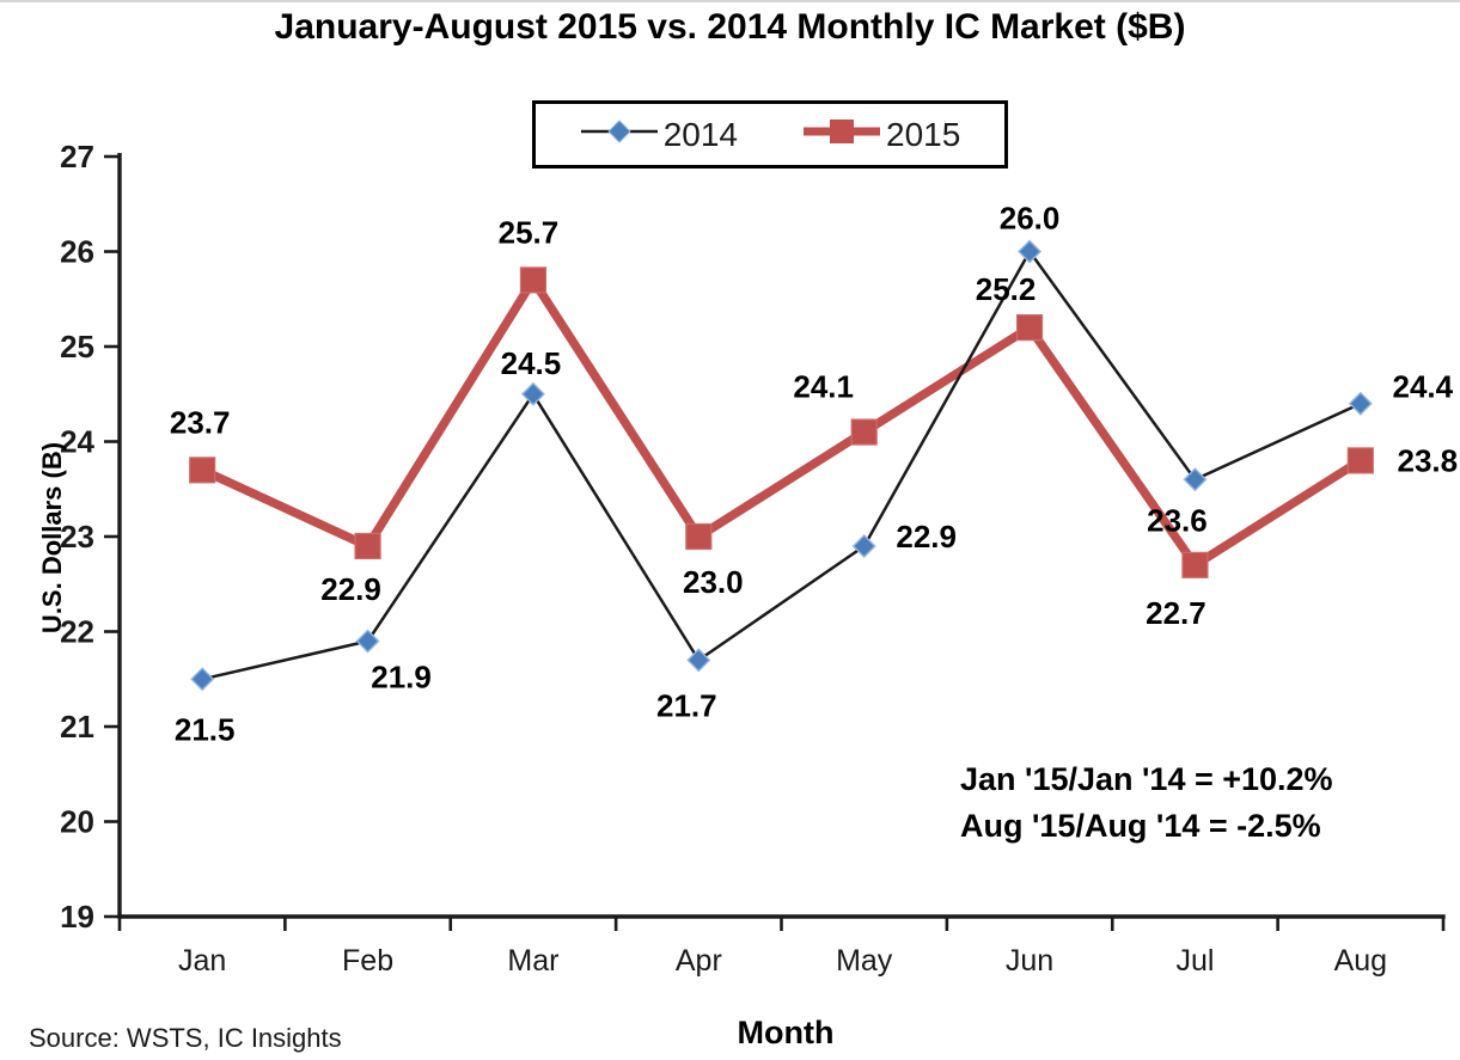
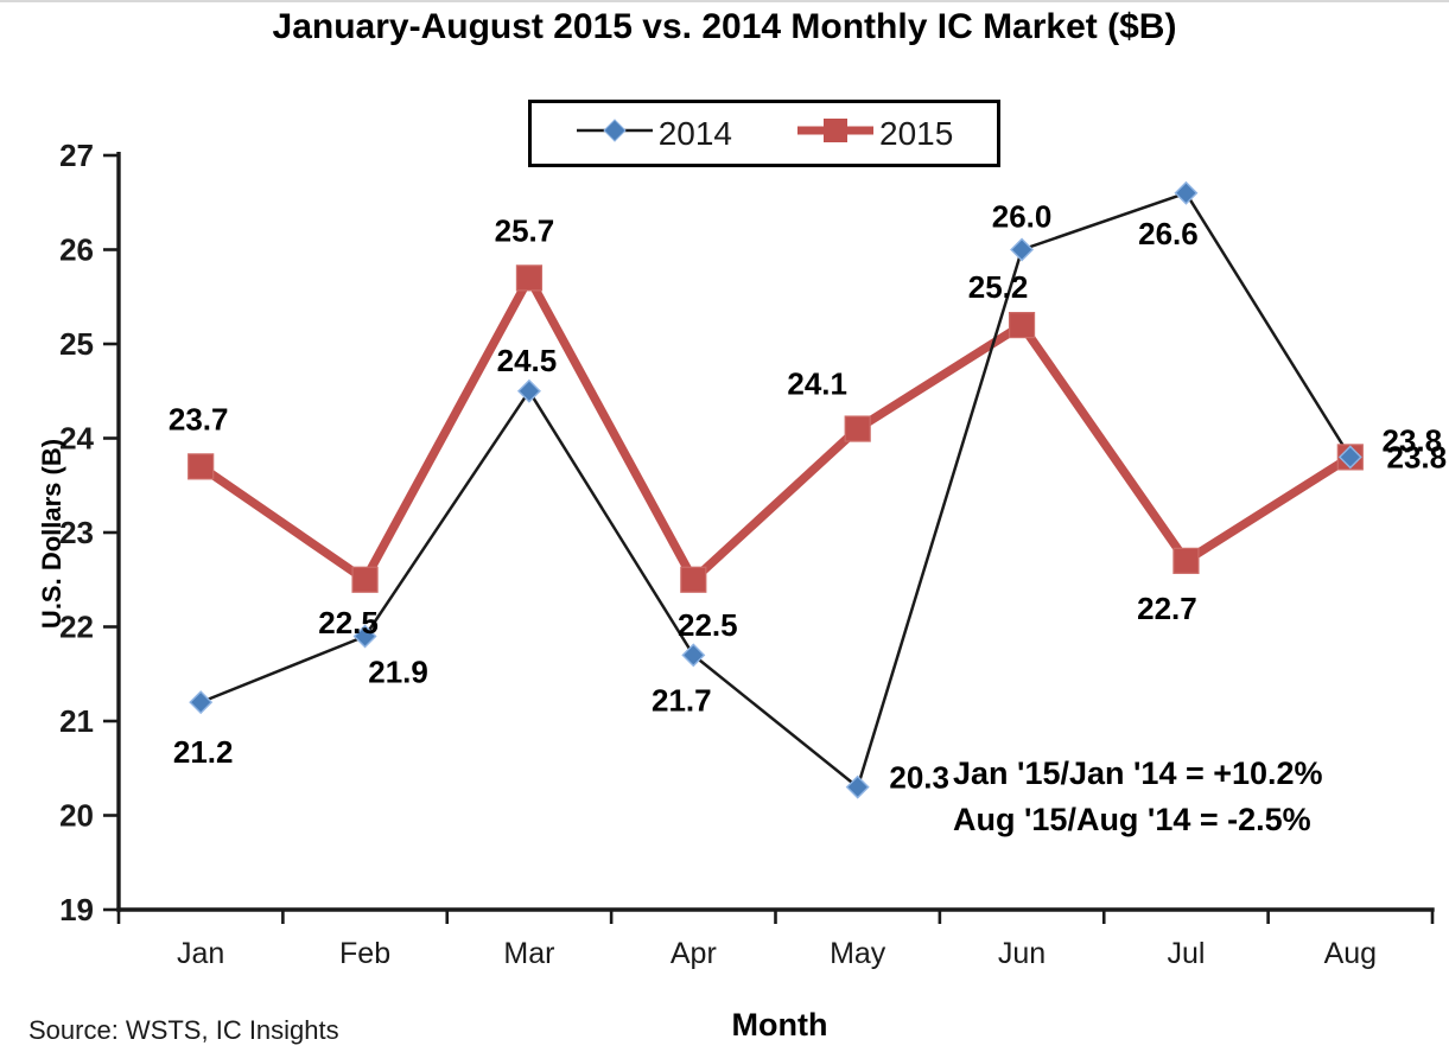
2014/Jan: 21.5 -> 21.2
2015/Feb: 22.9 -> 22.5
2015/Apr: 23.0 -> 22.5
2014/May: 22.9 -> 20.3
2014/Jul: 23.6 -> 26.6
2014/Aug: 24.4 -> 23.8
